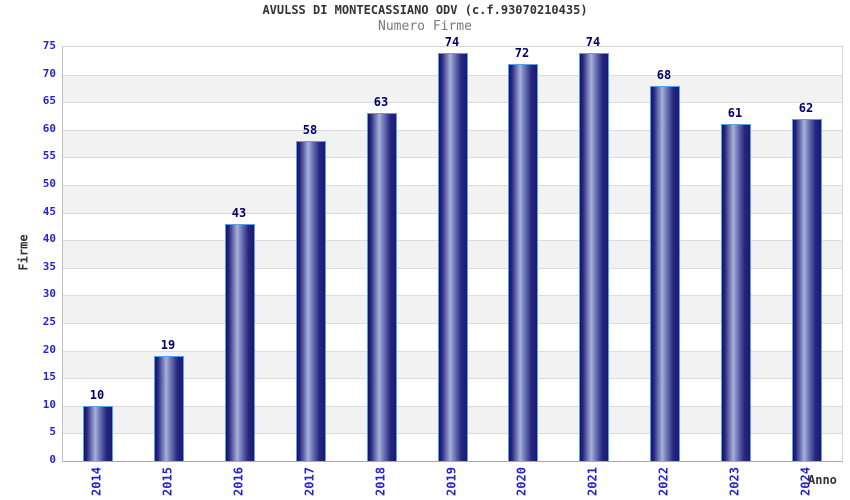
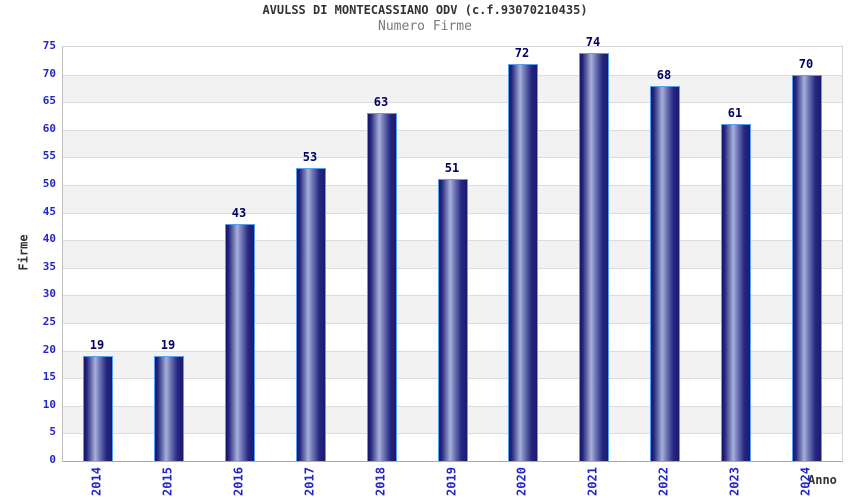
2014: 10 -> 19
2017: 58 -> 53
2019: 74 -> 51
2024: 62 -> 70
